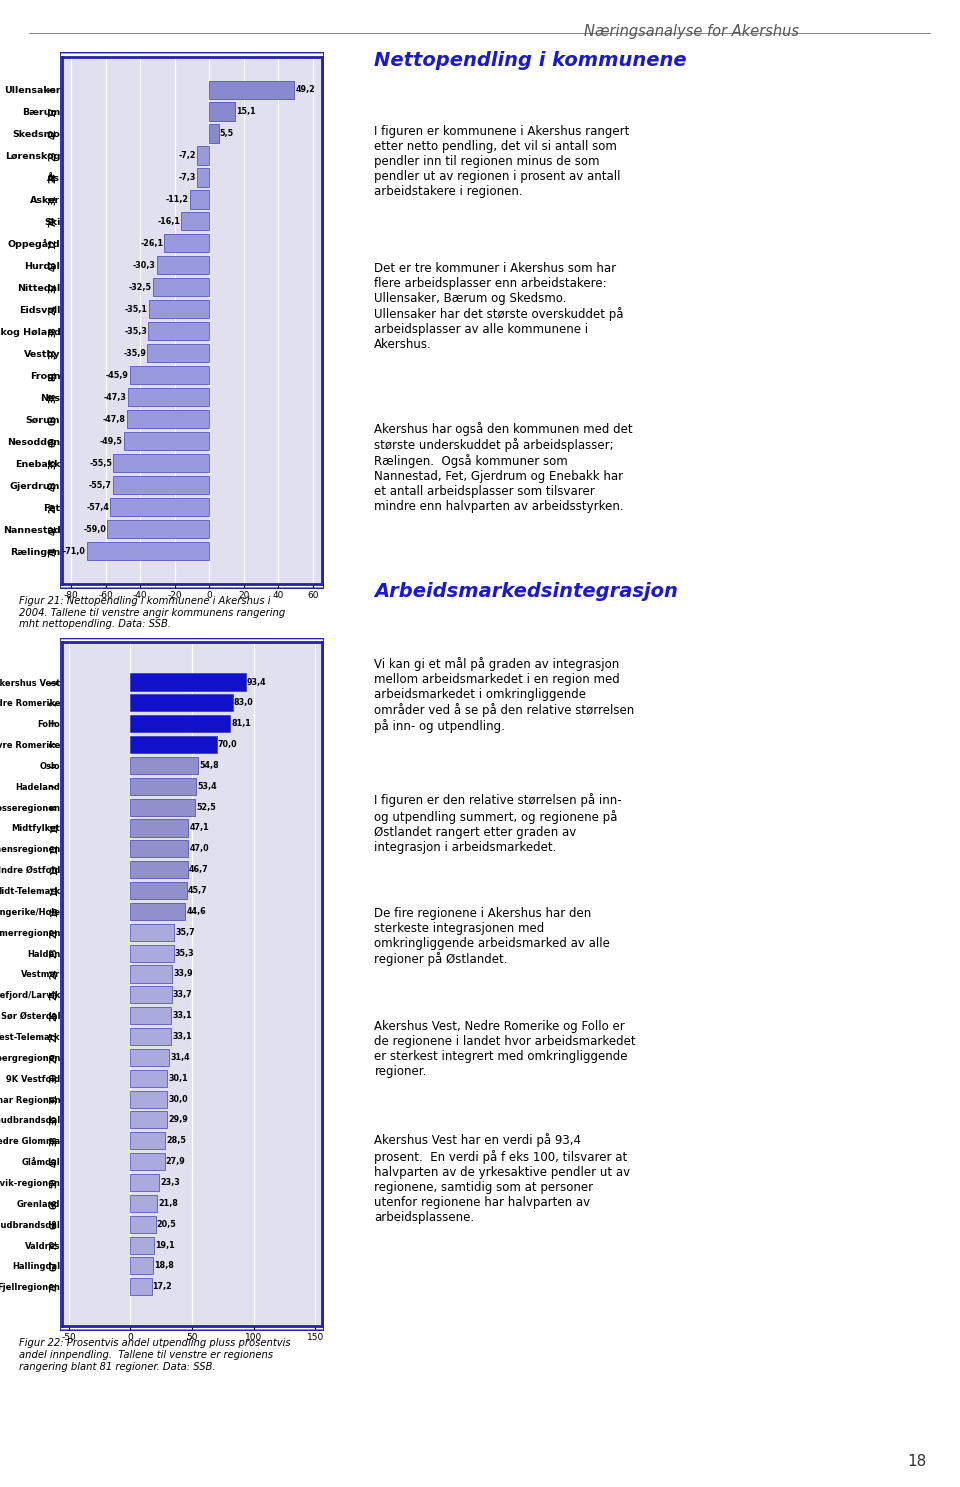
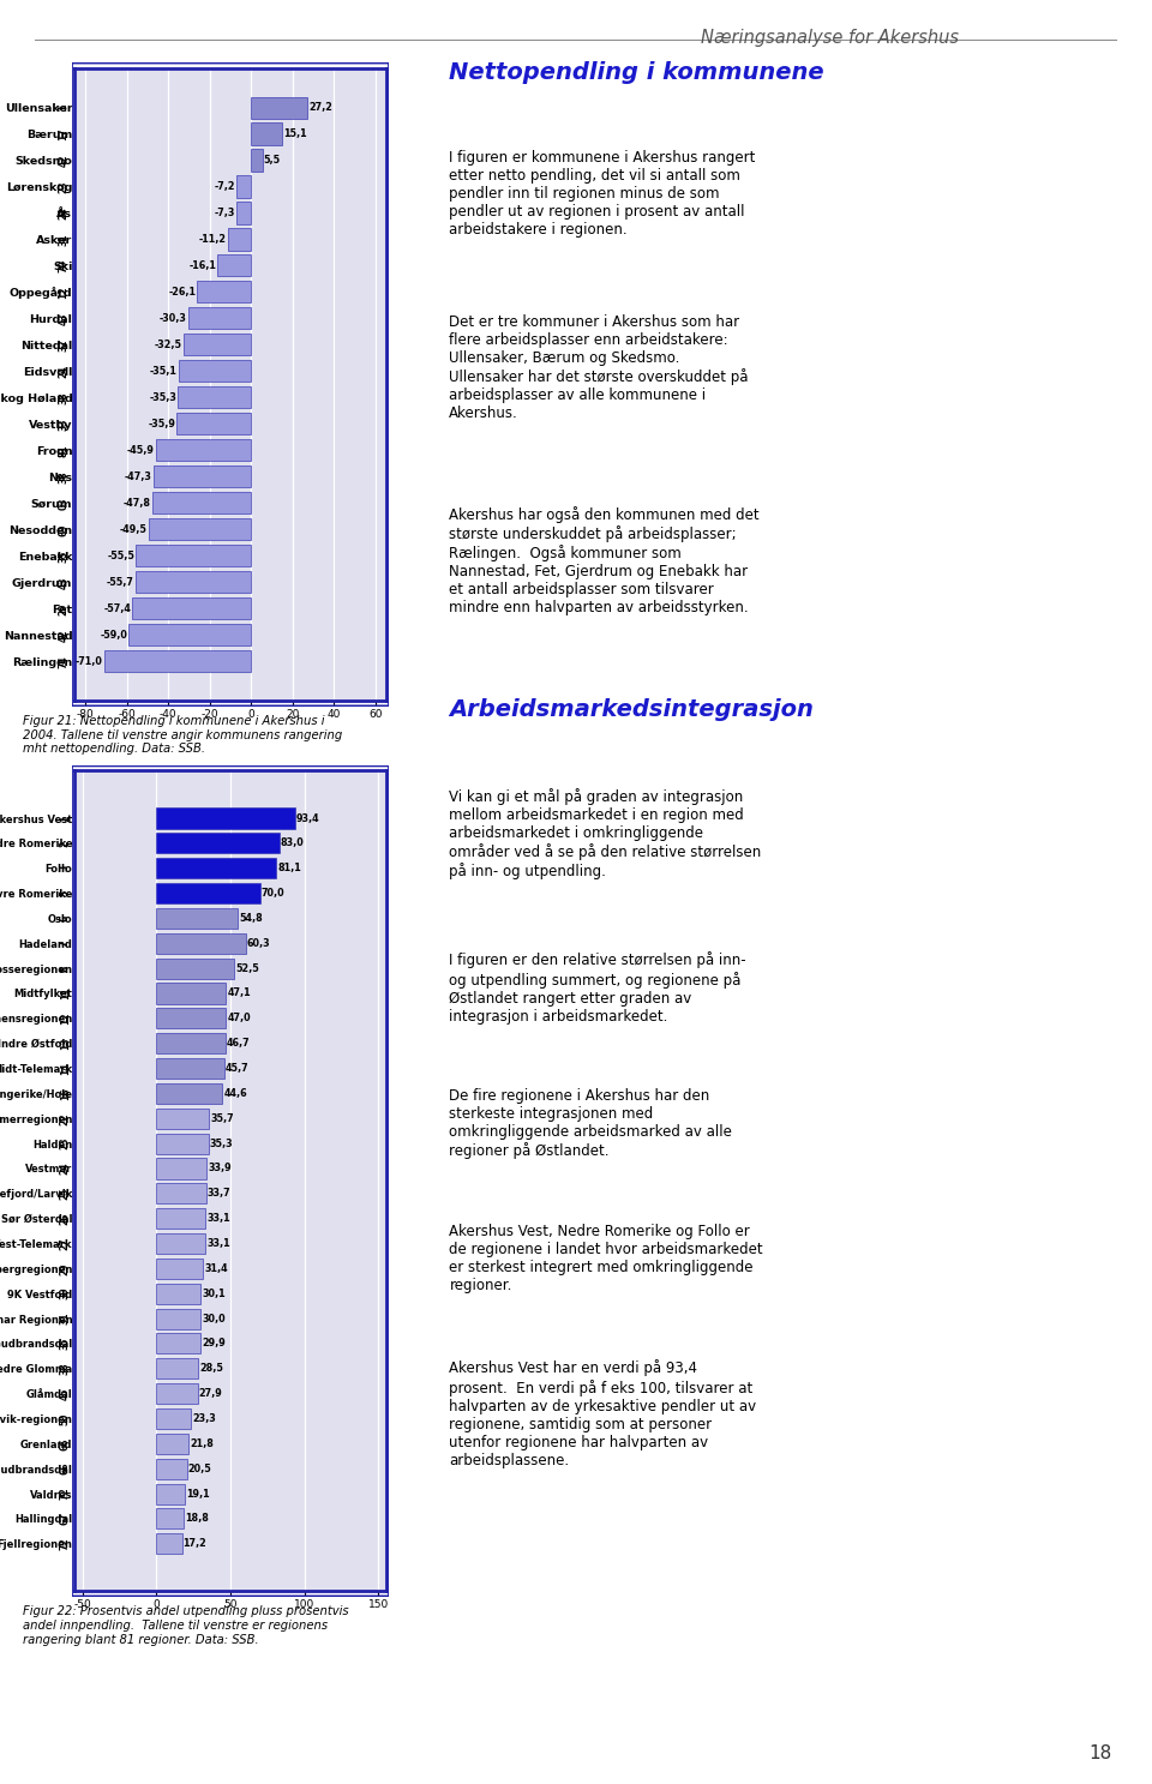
Ullensaker: 49,2 -> 27,2
Hadeland: 53,4 -> 60,3
